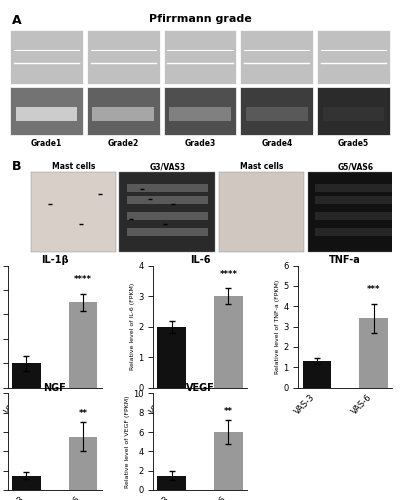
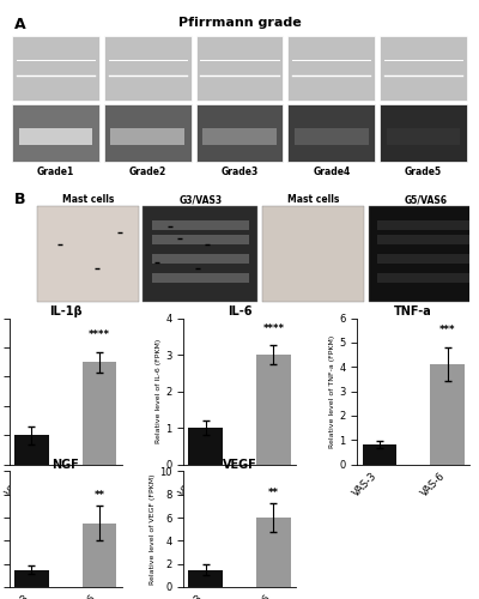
IL-6/VAS-3: 2 -> 1
TNF-a/VAS-3: 1.3 -> 0.8
TNF-a/VAS-6: 3.4 -> 4.1
